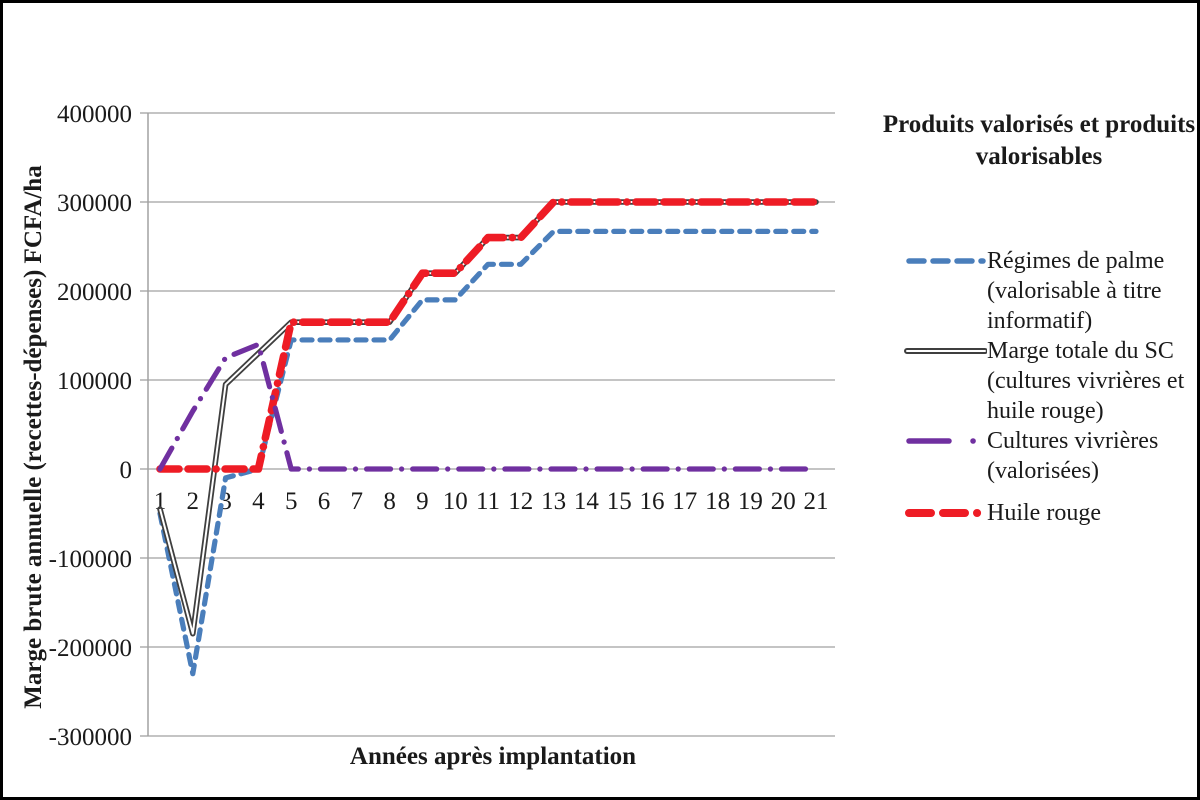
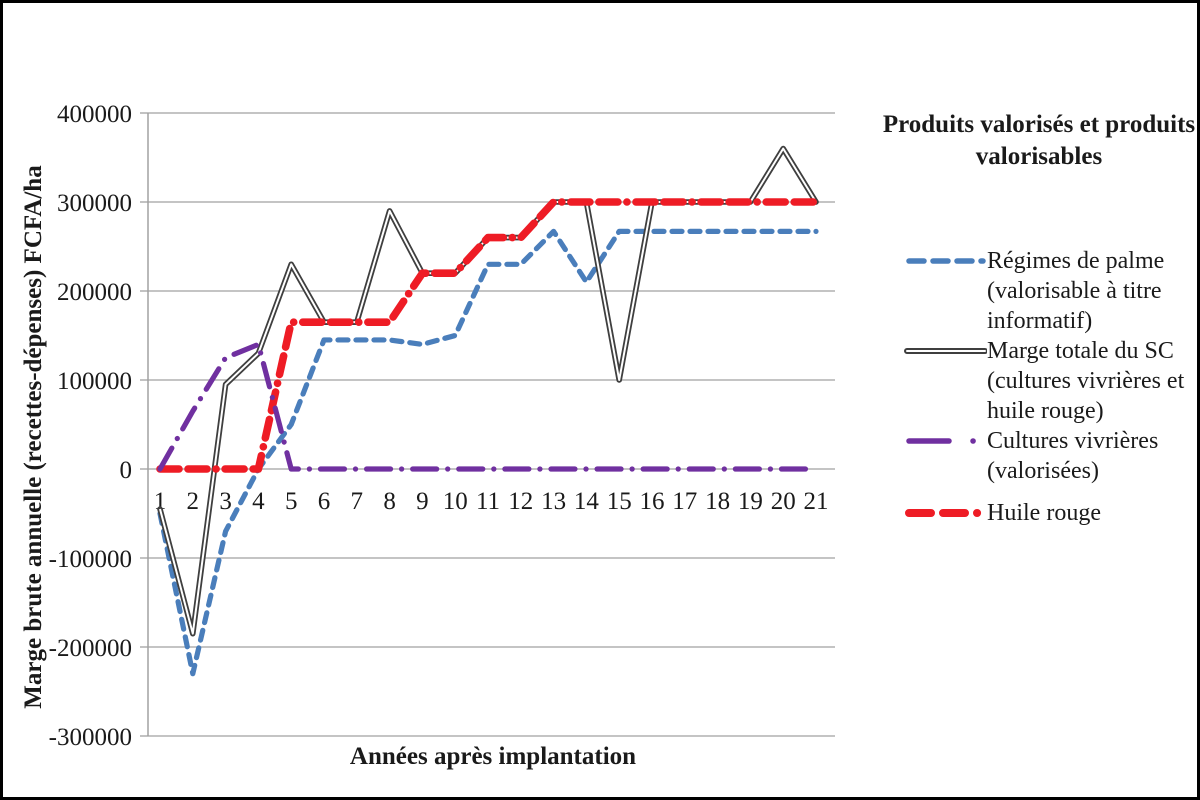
Régimes de palme (valorisable à titre informatif)/3: -10000 -> -70000
Régimes de palme (valorisable à titre informatif)/5: 140000 -> 50000
Marge totale du SC (cultures vivrières et huile rouge)/5: 160000 -> 230000
Marge totale du SC (cultures vivrières et huile rouge)/8: 160000 -> 290000
Régimes de palme (valorisable à titre informatif)/9: 190000 -> 140000
Régimes de palme (valorisable à titre informatif)/10: 190000 -> 150000
Régimes de palme (valorisable à titre informatif)/14: 270000 -> 210000
Marge totale du SC (cultures vivrières et huile rouge)/15: 300000 -> 100000
Marge totale du SC (cultures vivrières et huile rouge)/20: 300000 -> 360000
